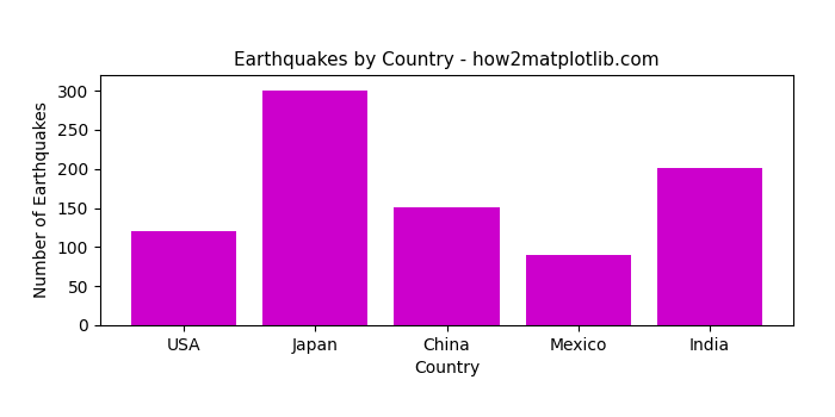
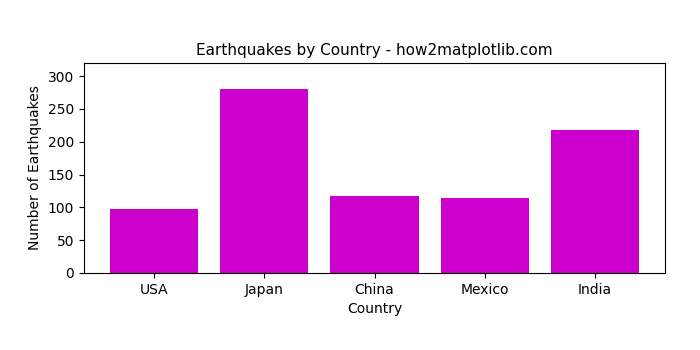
USA: 120 -> 98
Japan: 300 -> 280
China: 151 -> 118
Mexico: 90 -> 114
India: 201 -> 218
